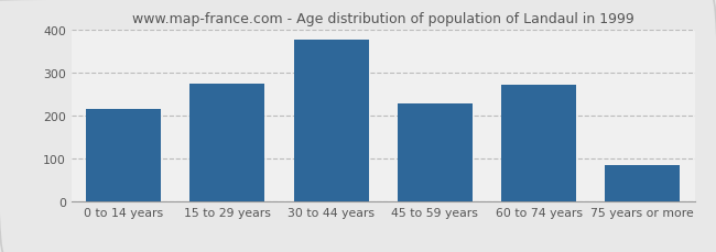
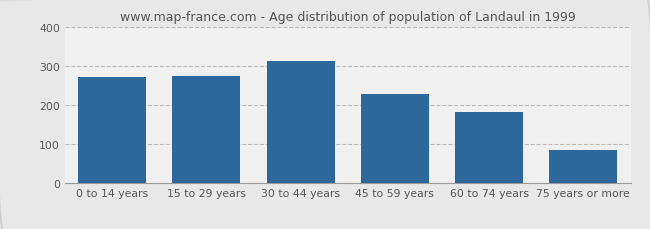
0 to 14 years: 215 -> 270
30 to 44 years: 375 -> 312
60 to 74 years: 270 -> 182
